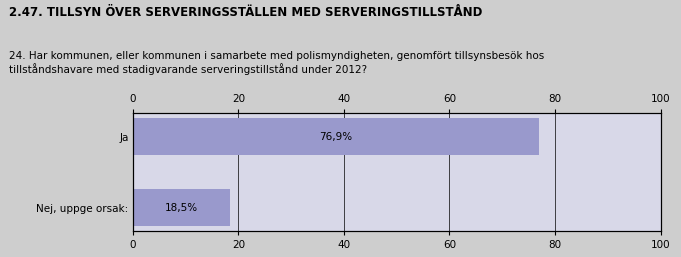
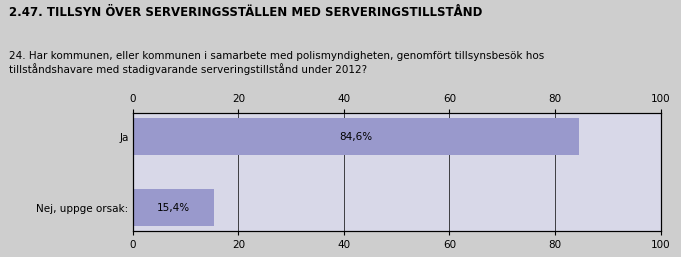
Ja: 76,9% -> 84,6%
Nej, uppge orsak:: 18,5% -> 15,4%
